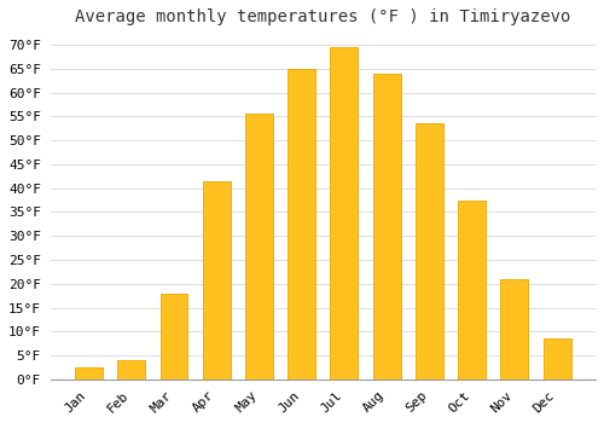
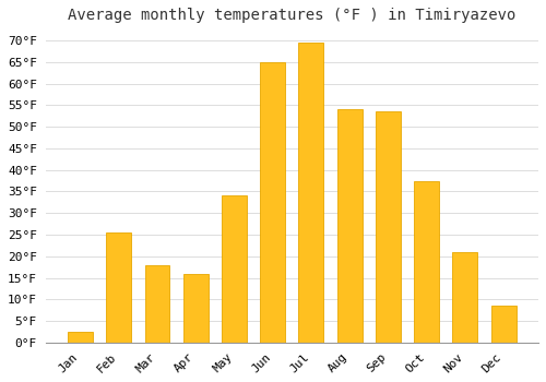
Feb: 4.0°F -> 25.5°F
Apr: 41.5°F -> 16.0°F
May: 55.5°F -> 34.0°F
Aug: 64.0°F -> 54.0°F
